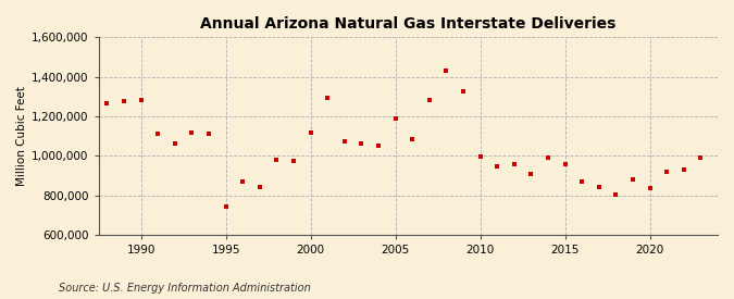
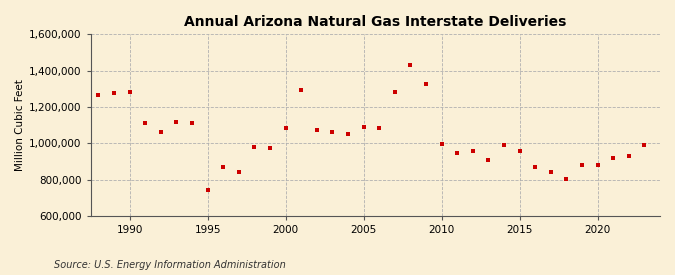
2000: 1,120,000 -> 1,080,000
2005: 1,190,000 -> 1,090,000
2020: 840,000 -> 880,000
